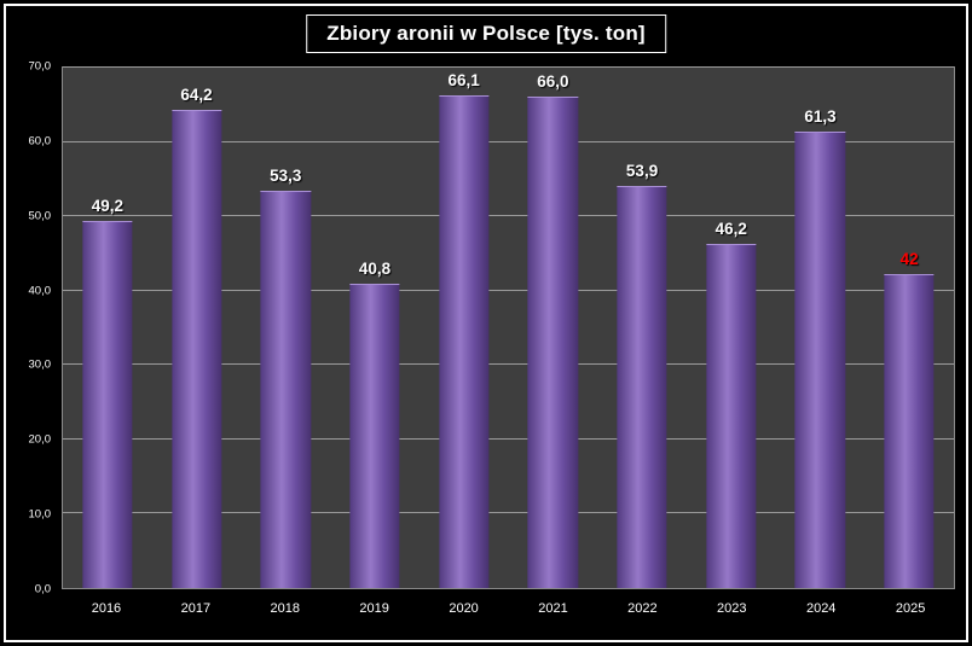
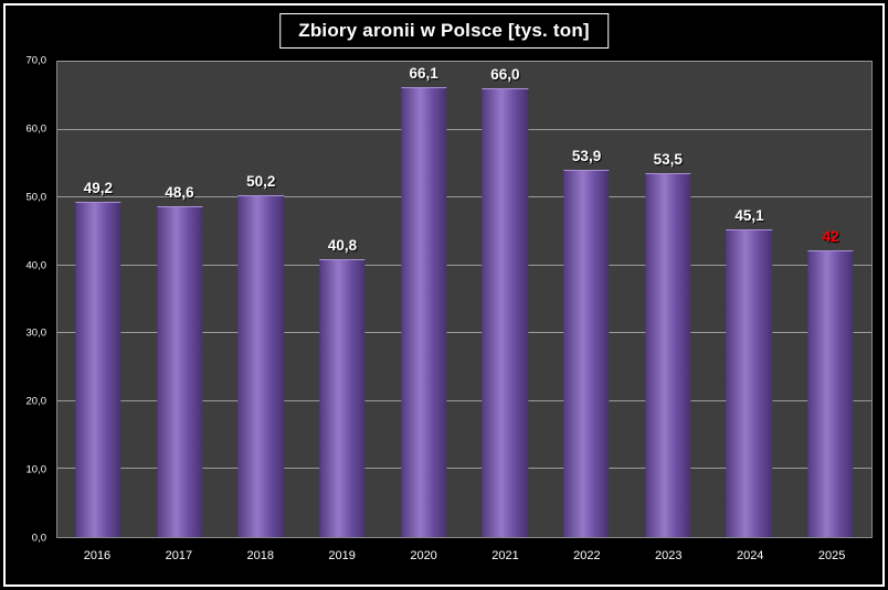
2017: 64,2 -> 48,6
2018: 53,3 -> 50,2
2023: 46,2 -> 53,5
2024: 61,3 -> 45,1
